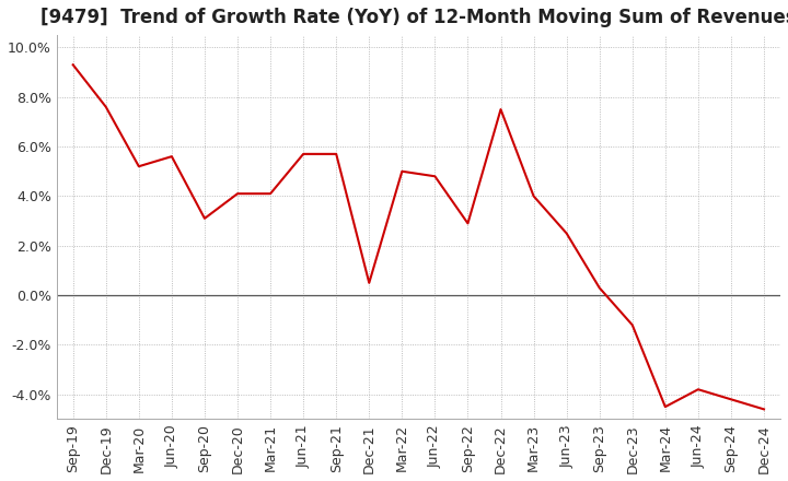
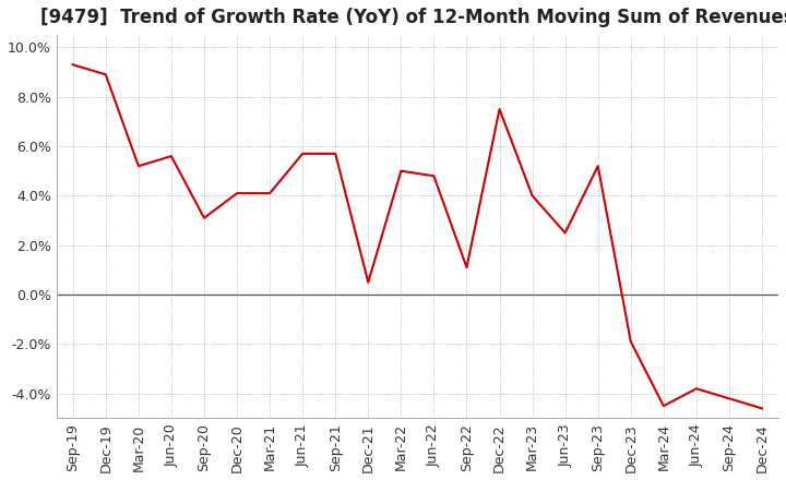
Dec-19: 7.6% -> 8.9%
Sep-22: 2.9% -> 1.1%
Sep-23: 0.3% -> 5.2%
Dec-23: -1.2% -> -1.9%
